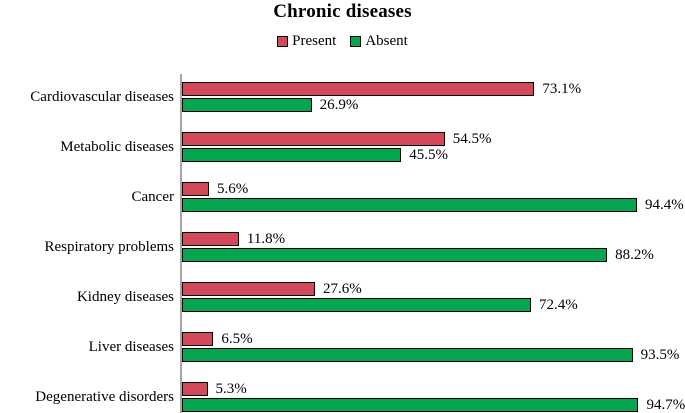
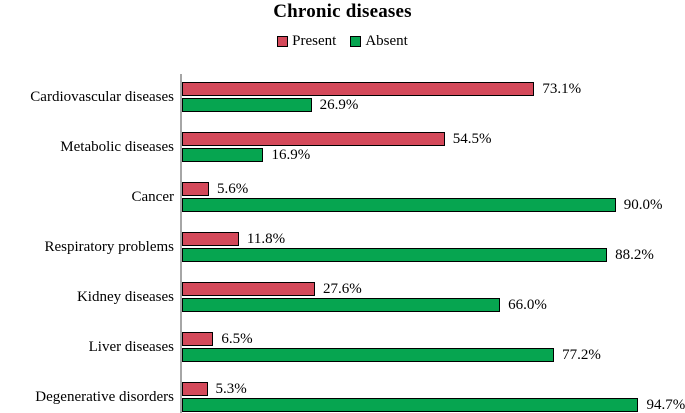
Absent/Metabolic diseases: 45.5% -> 16.9%
Absent/Cancer: 94.4% -> 90.0%
Absent/Kidney diseases: 72.4% -> 66.0%
Absent/Liver diseases: 93.5% -> 77.2%
